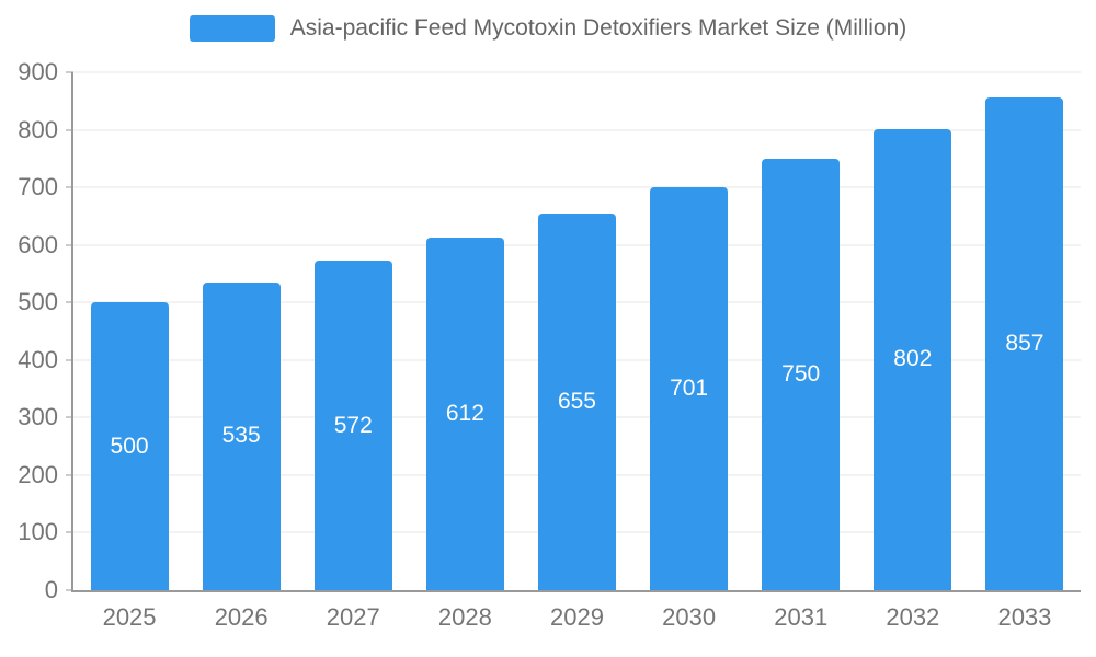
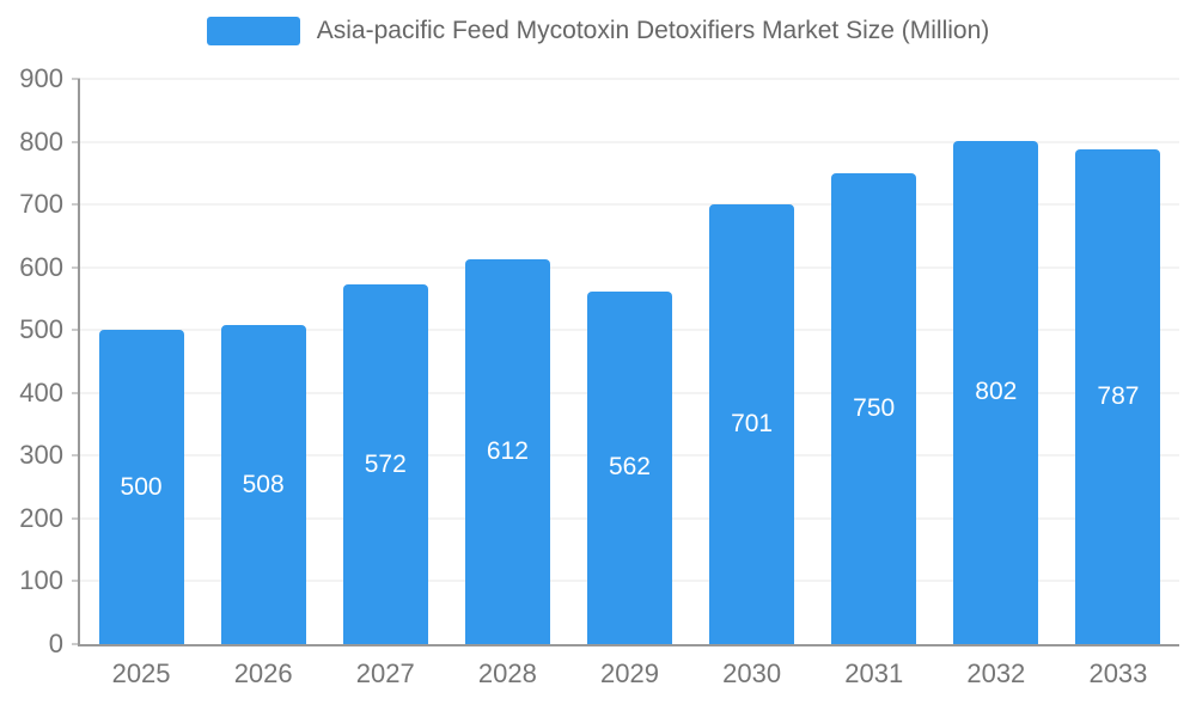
2026: 535 -> 508
2029: 655 -> 562
2033: 857 -> 787
